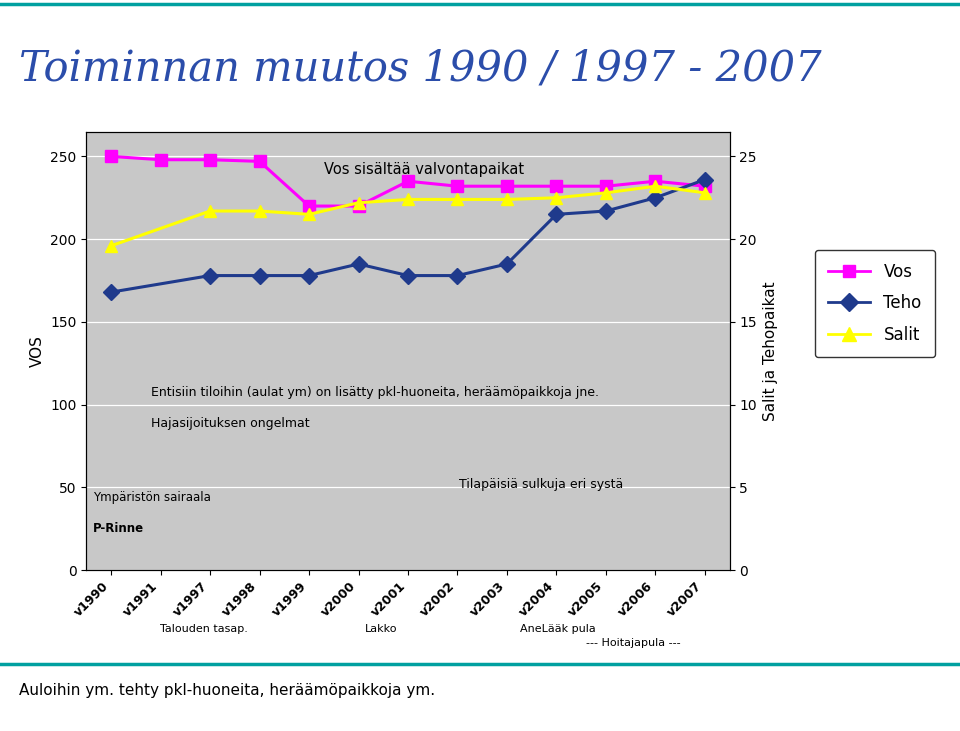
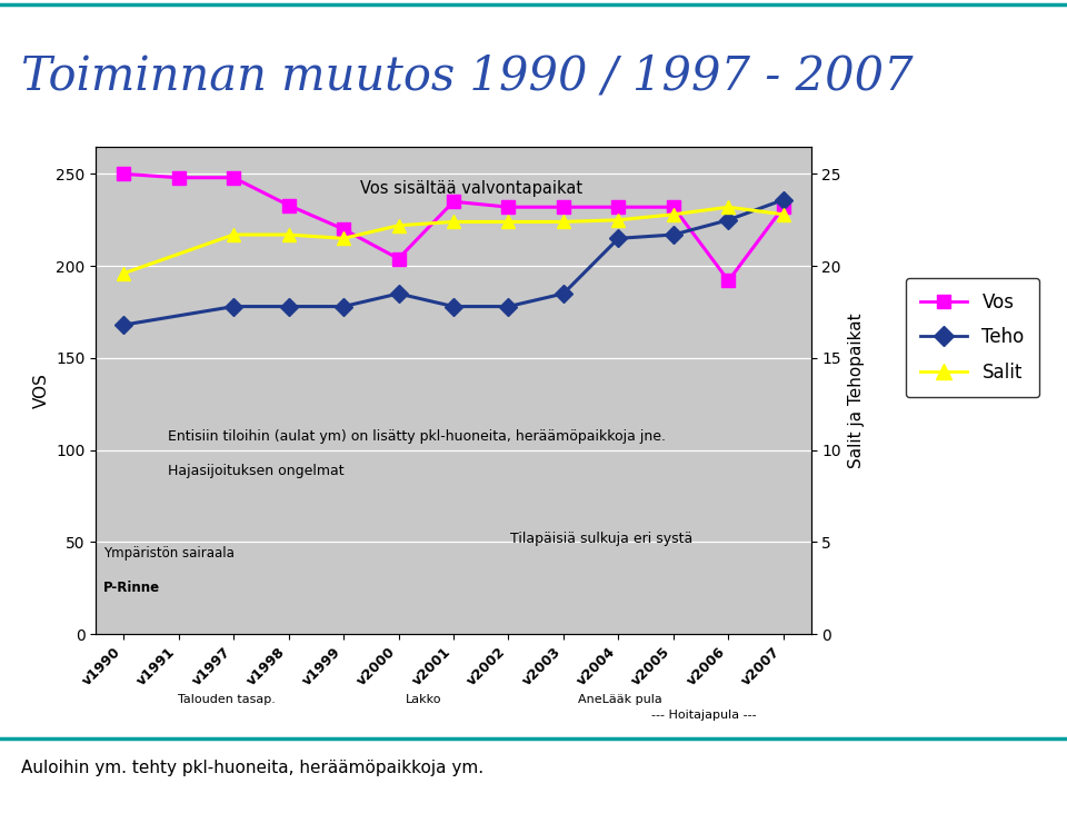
Vos/v1998: 247 -> 233
Vos/v2000: 220 -> 204
Vos/v2006: 235 -> 192
